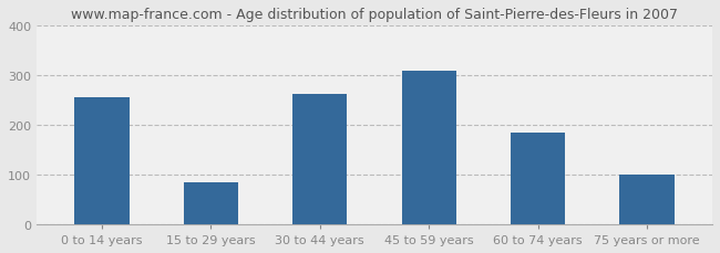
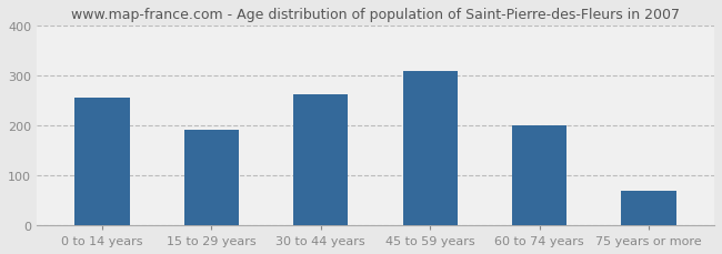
15 to 29 years: 85 -> 190
60 to 74 years: 185 -> 200
75 years or more: 100 -> 68
